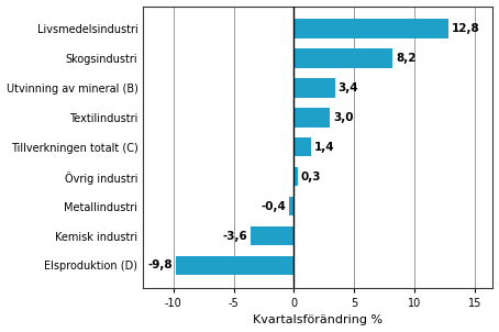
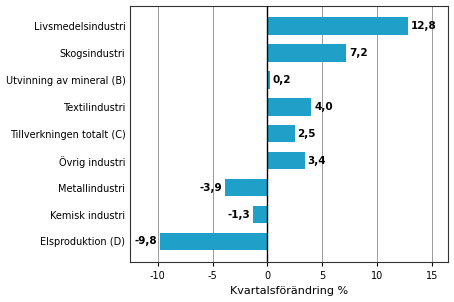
Skogsindustri: 8,2 -> 7,2
Utvinning av mineral (B): 3,4 -> 0,2
Textilindustri: 3,0 -> 4,0
Tillverkningen totalt (C): 1,4 -> 2,5
Övrig industri: 0,3 -> 3,4
Metallindustri: -0,4 -> -3,9
Kemisk industri: -3,6 -> -1,3
